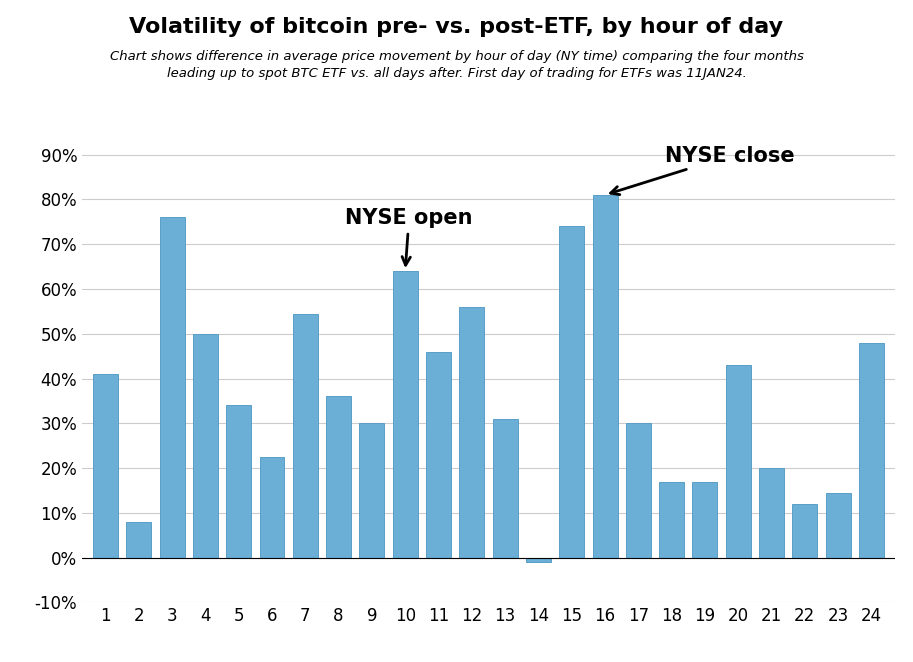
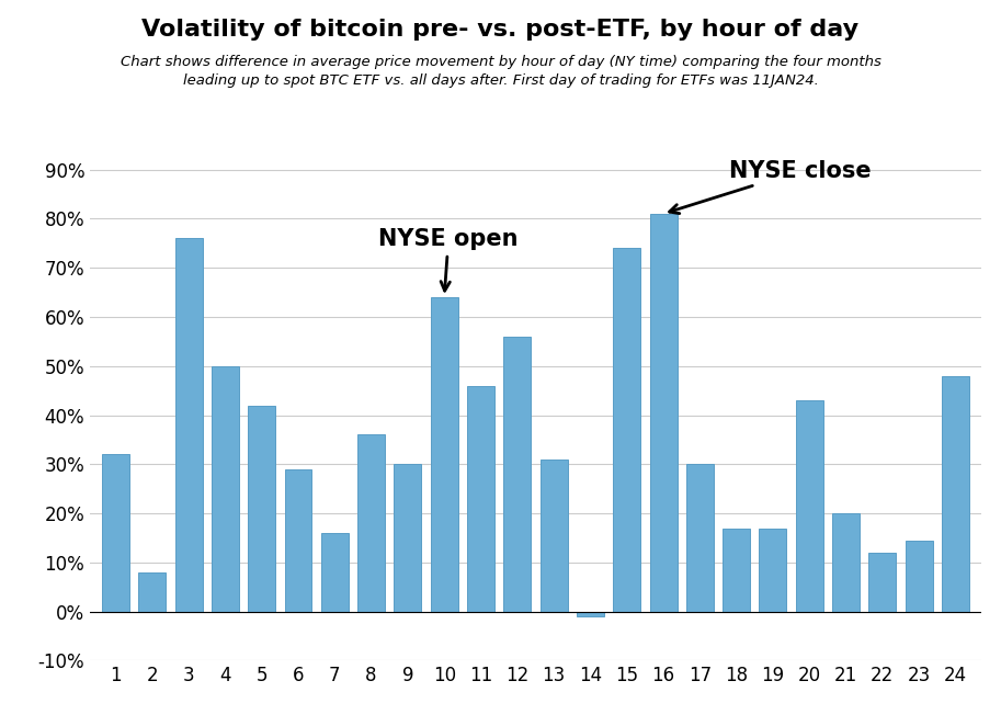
1: 41.0% -> 32.0%
5: 34.0% -> 42.0%
6: 22.5% -> 29.0%
7: 54.5% -> 16.0%
